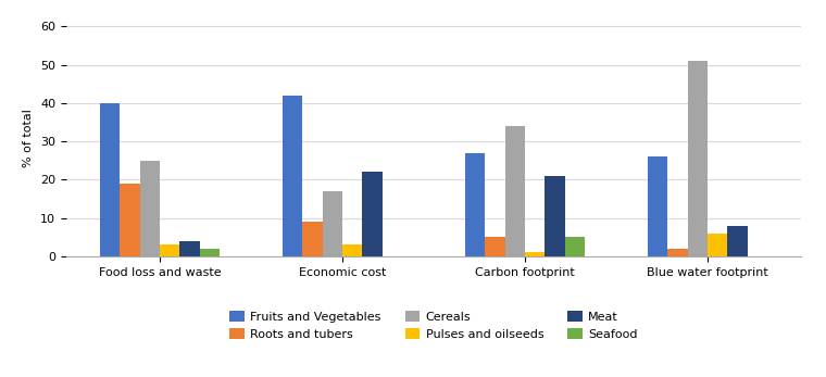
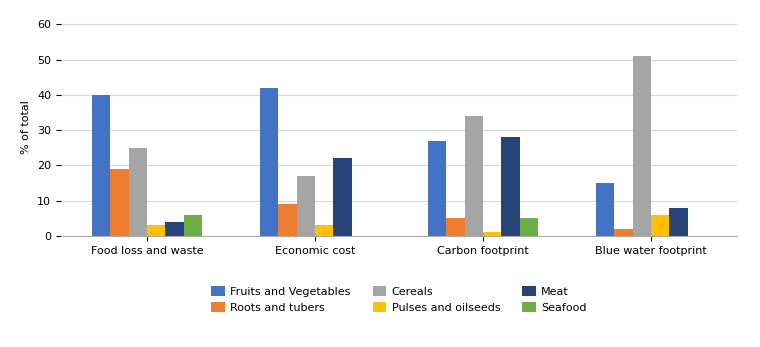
Seafood/Food loss and waste: 2 -> 6
Meat/Carbon footprint: 21 -> 28
Fruits and Vegetables/Blue water footprint: 26 -> 15
